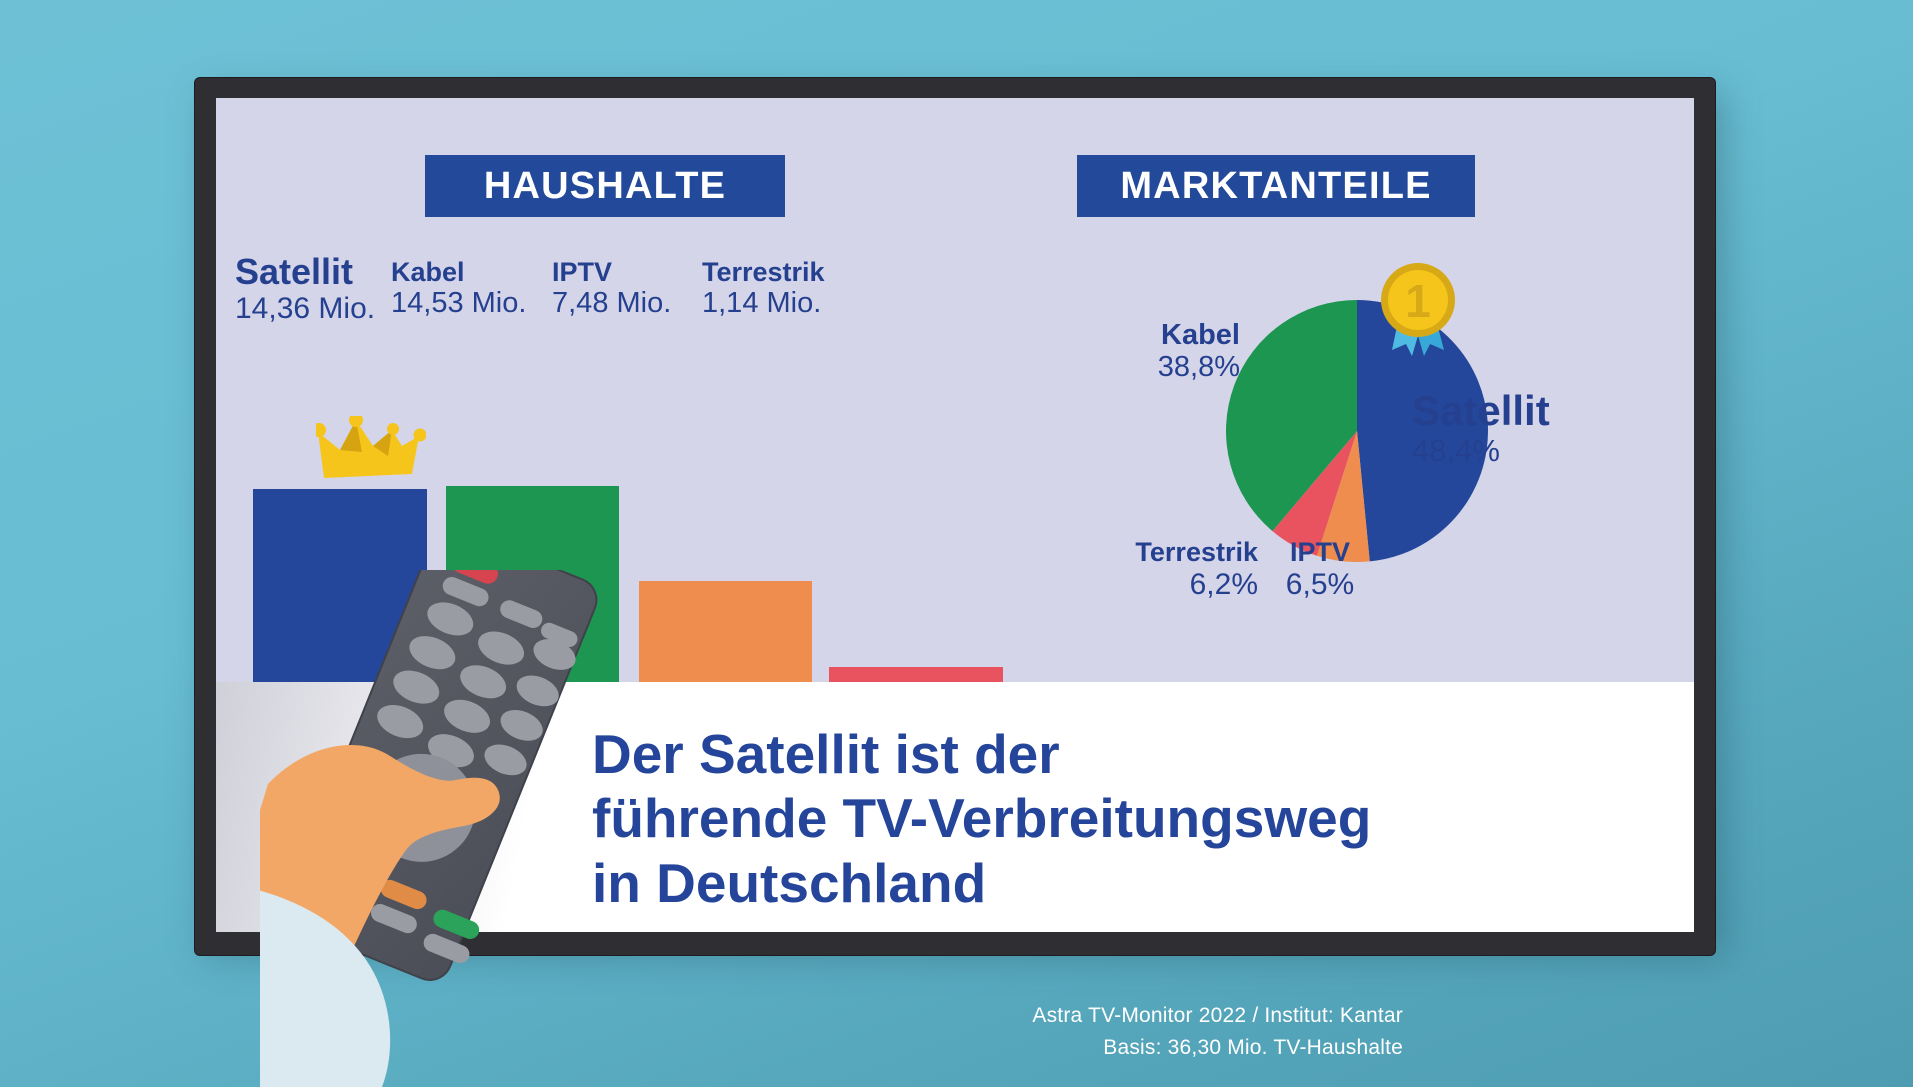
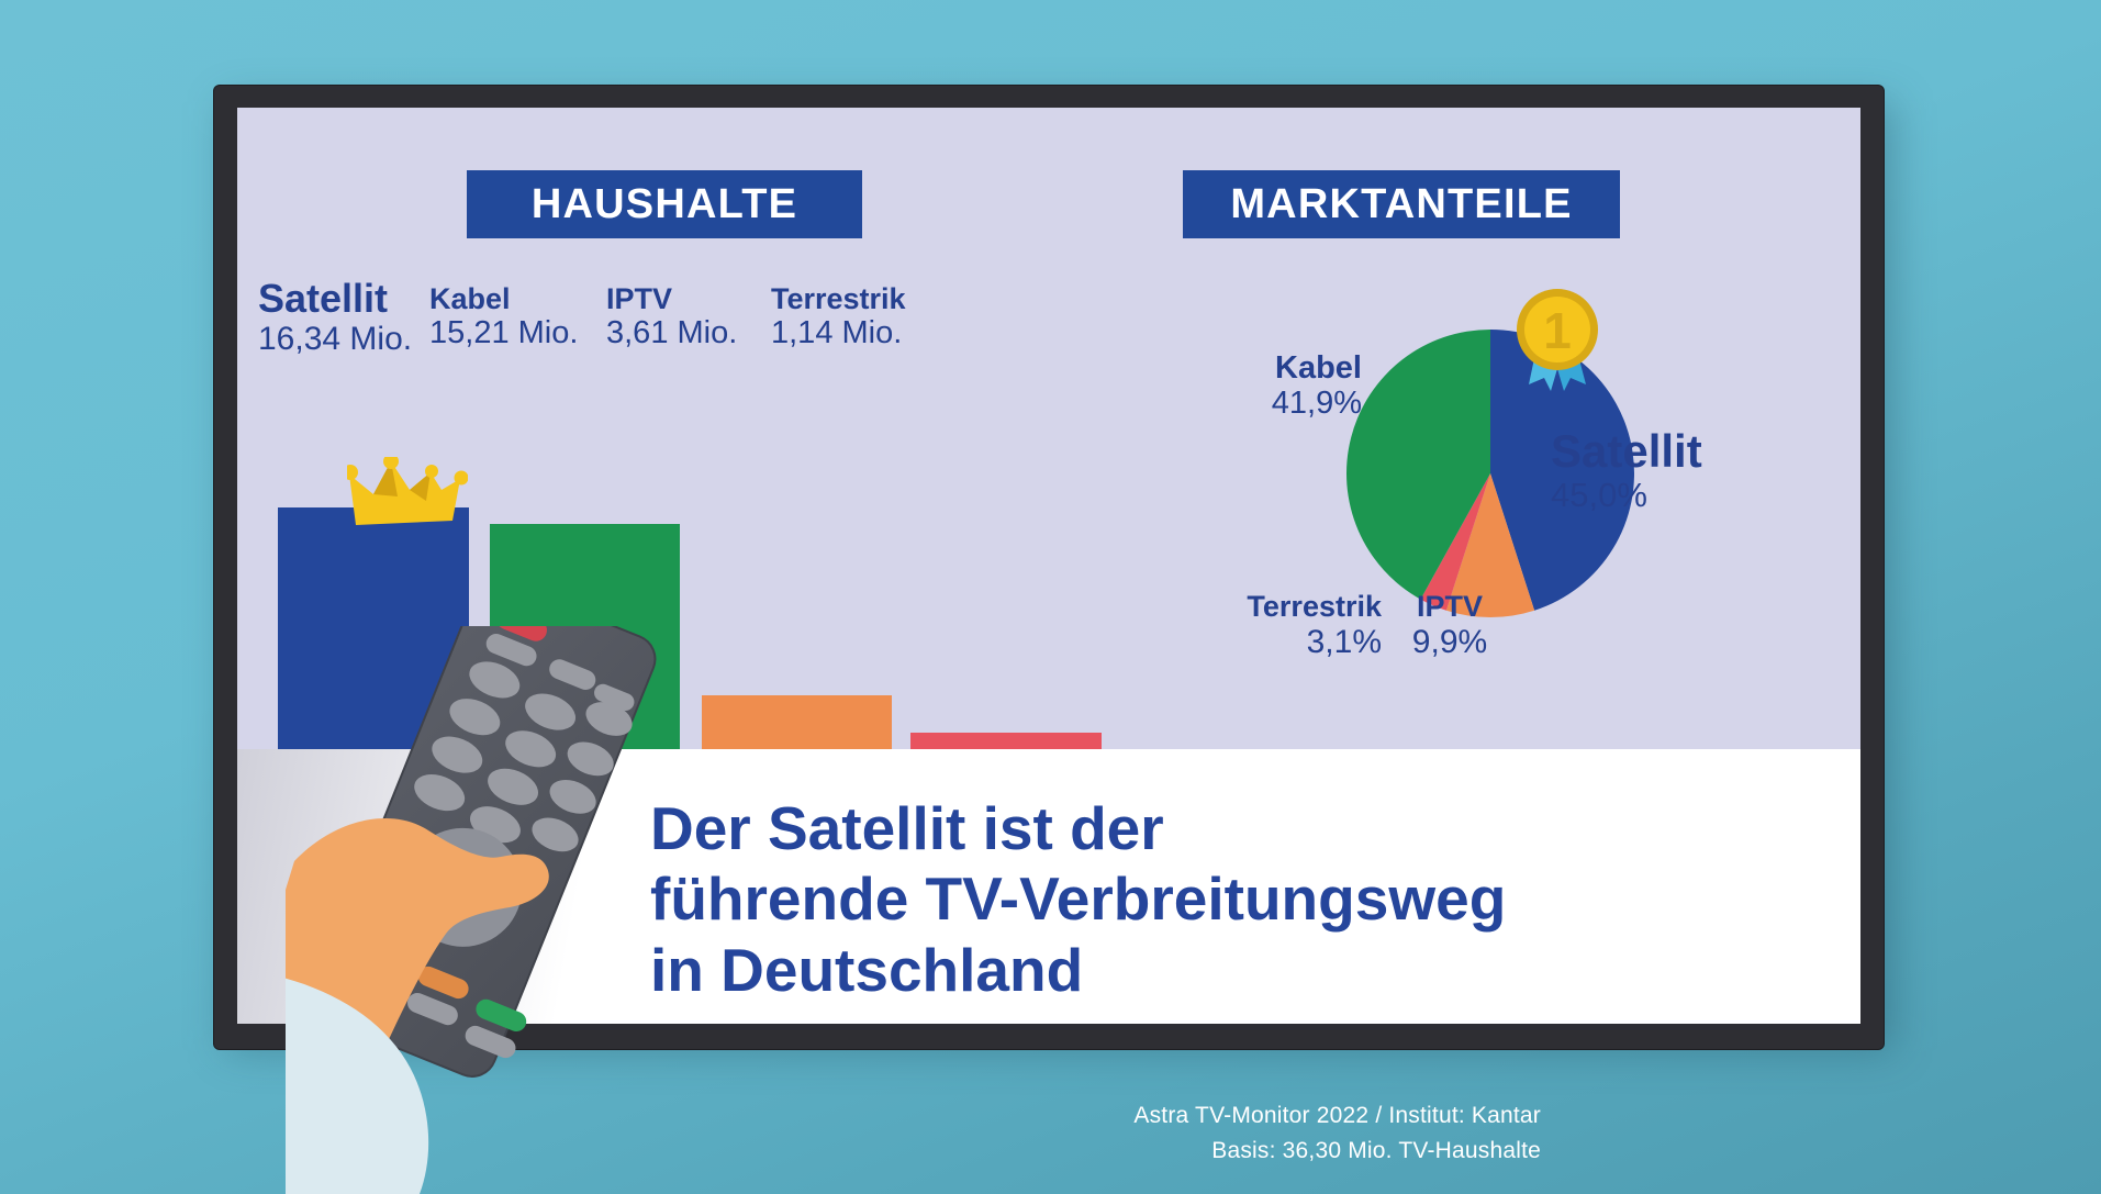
HAUSHALTE/Satellit: 14,36 -> 16,34
HAUSHALTE/Kabel: 14,53 -> 15,21
HAUSHALTE/IPTV: 7,48 -> 3,61
MARKTANTEILE/Satellit: 48,4% -> 45,0%
MARKTANTEILE/IPTV: 6,5% -> 9,9%
MARKTANTEILE/Terrestrik: 6,2% -> 3,1%
MARKTANTEILE/Kabel: 38,8% -> 41,9%
